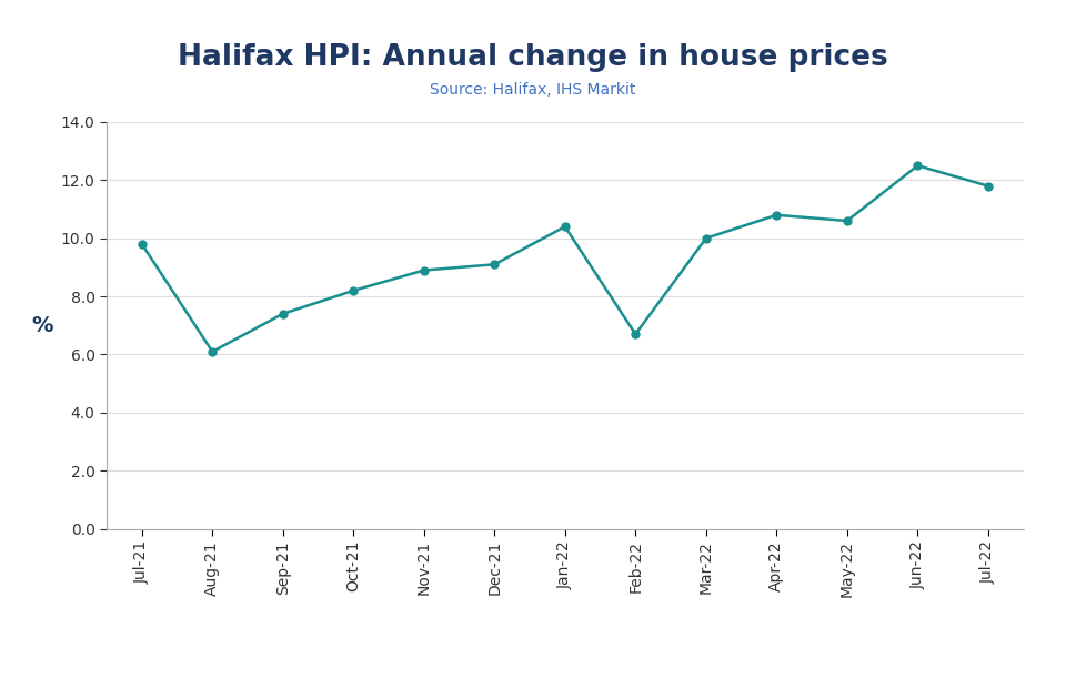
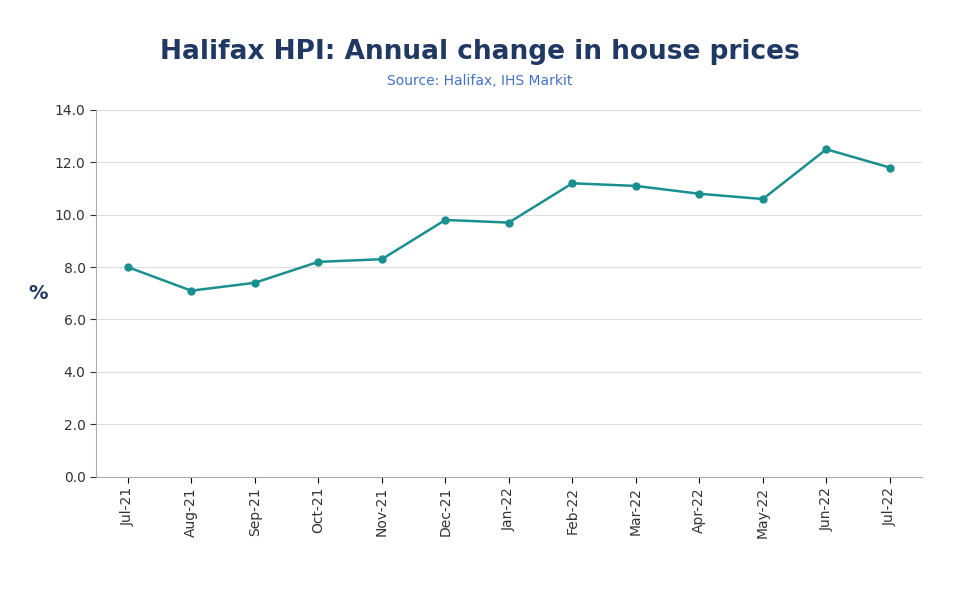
Jul-21: 9.8 -> 8.0
Aug-21: 6.1 -> 7.1
Nov-21: 8.9 -> 8.3
Dec-21: 9.1 -> 9.8
Jan-22: 10.4 -> 9.7
Feb-22: 6.7 -> 11.2
Mar-22: 10.0 -> 11.1
